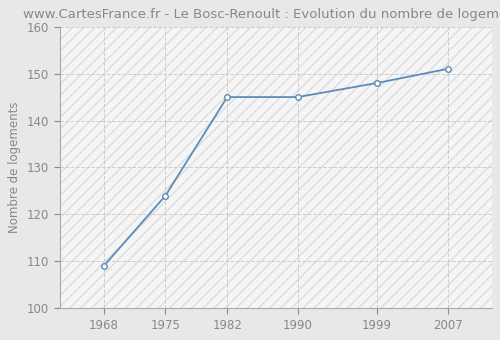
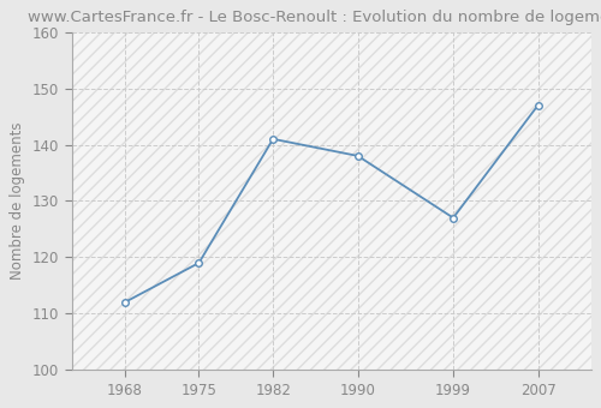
1968: 109 -> 112
1975: 124 -> 119
1982: 145 -> 141
1990: 145 -> 138
1999: 148 -> 127
2007: 151 -> 147
